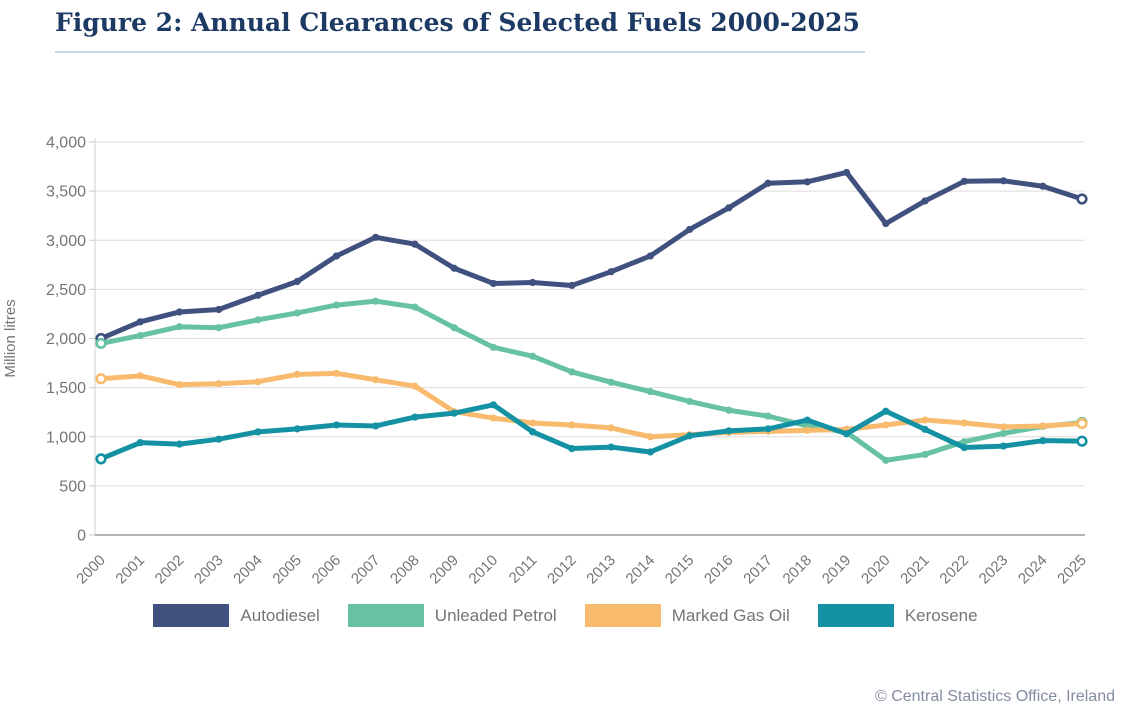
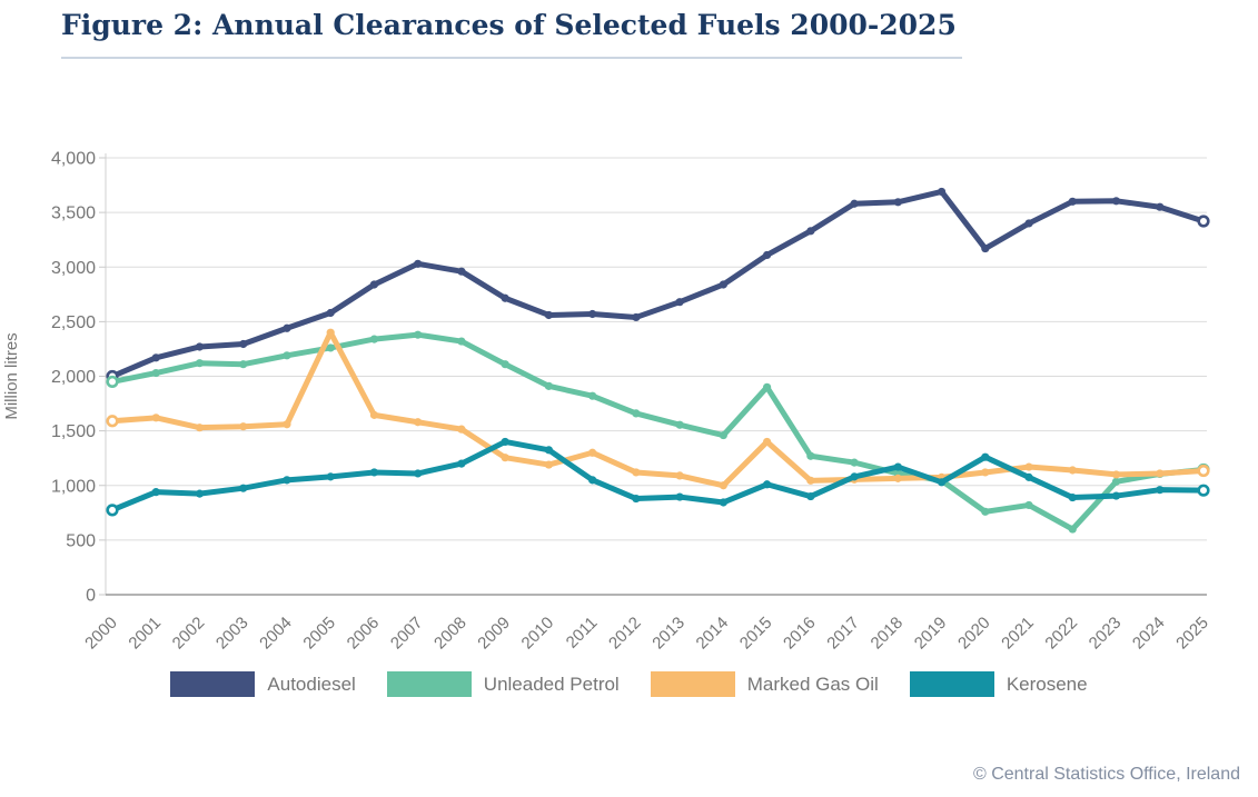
Marked Gas Oil/2005: 1600 -> 2400
Kerosene/2009: 1200 -> 1400
Marked Gas Oil/2011: 1100 -> 1300
Unleaded Petrol/2015: 1400 -> 1900
Marked Gas Oil/2015: 1000 -> 1400
Kerosene/2016: 1100 -> 900
Unleaded Petrol/2022: 1000 -> 600
